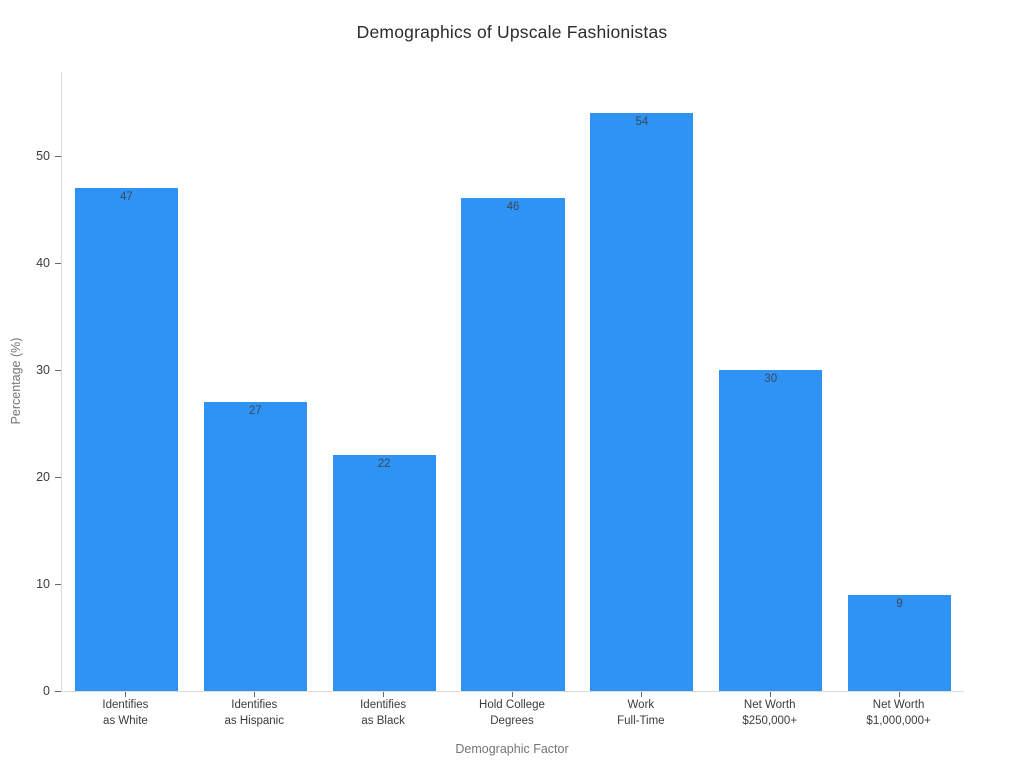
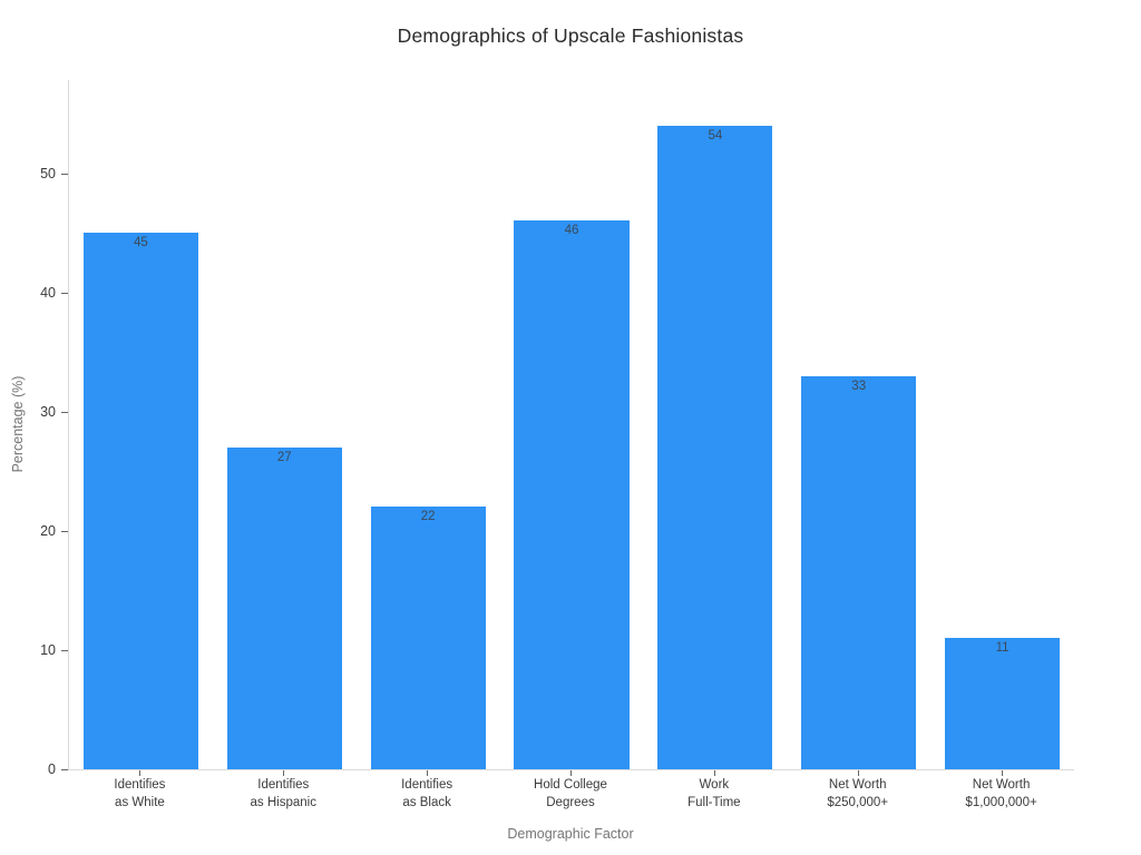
Identifies as White: 47 -> 45
Net Worth $250,000+: 30 -> 33
Net Worth $1,000,000+: 9 -> 11
